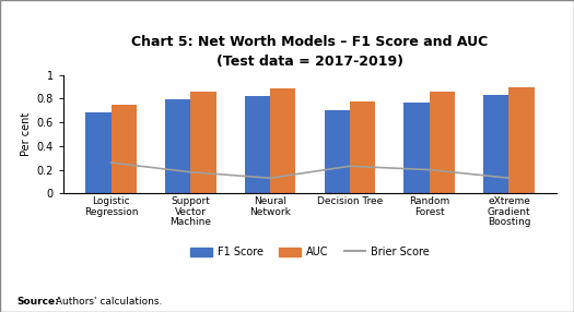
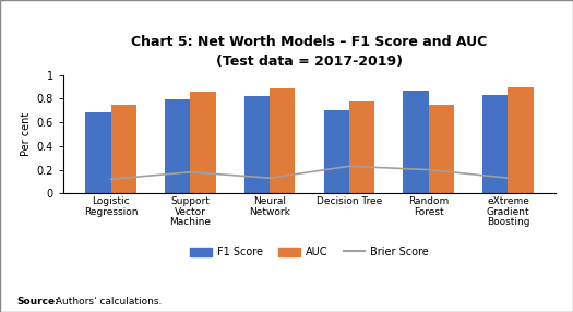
Brier Score/Logistic Regression: 0.26 -> 0.12
F1 Score/Random Forest: 0.77 -> 0.87
AUC/Random Forest: 0.86 -> 0.75
